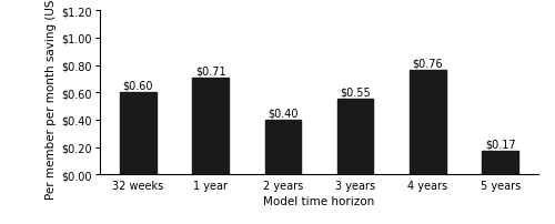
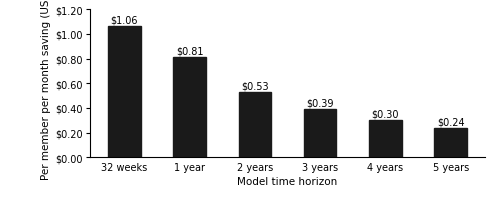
32 weeks: $0.60 -> $1.06
1 year: $0.71 -> $0.81
2 years: $0.40 -> $0.53
3 years: $0.55 -> $0.39
4 years: $0.76 -> $0.30
5 years: $0.17 -> $0.24
